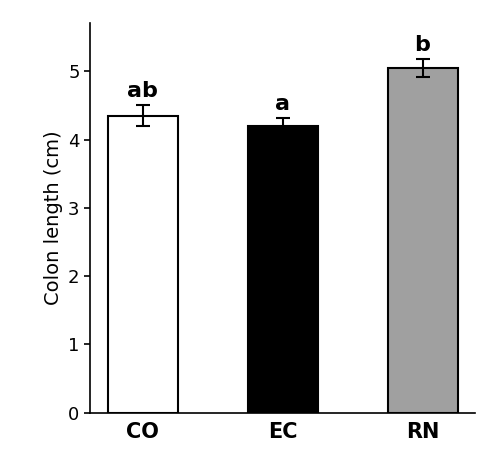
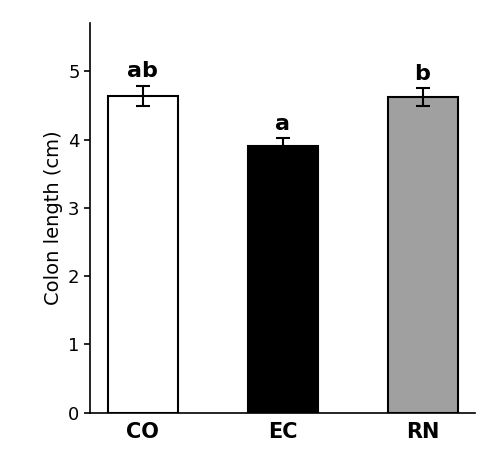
CO: 4.35 -> 4.64
EC: 4.20 -> 3.90
RN: 5.05 -> 4.62
